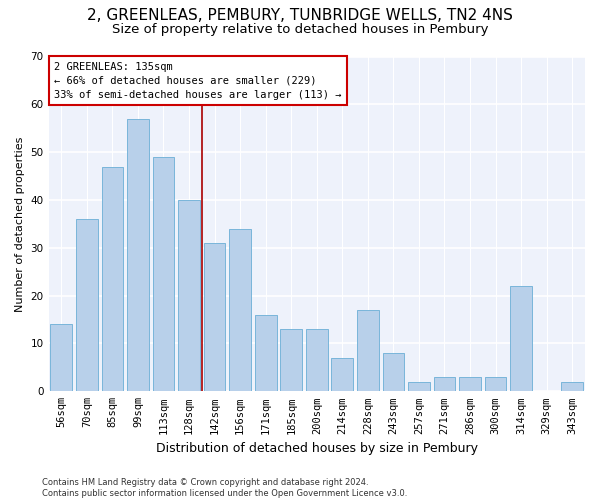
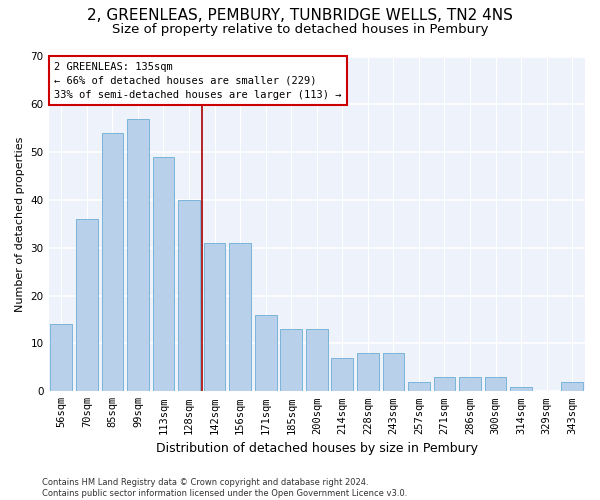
85sqm: 47 -> 54
156sqm: 34 -> 31
228sqm: 17 -> 8
314sqm: 22 -> 1
